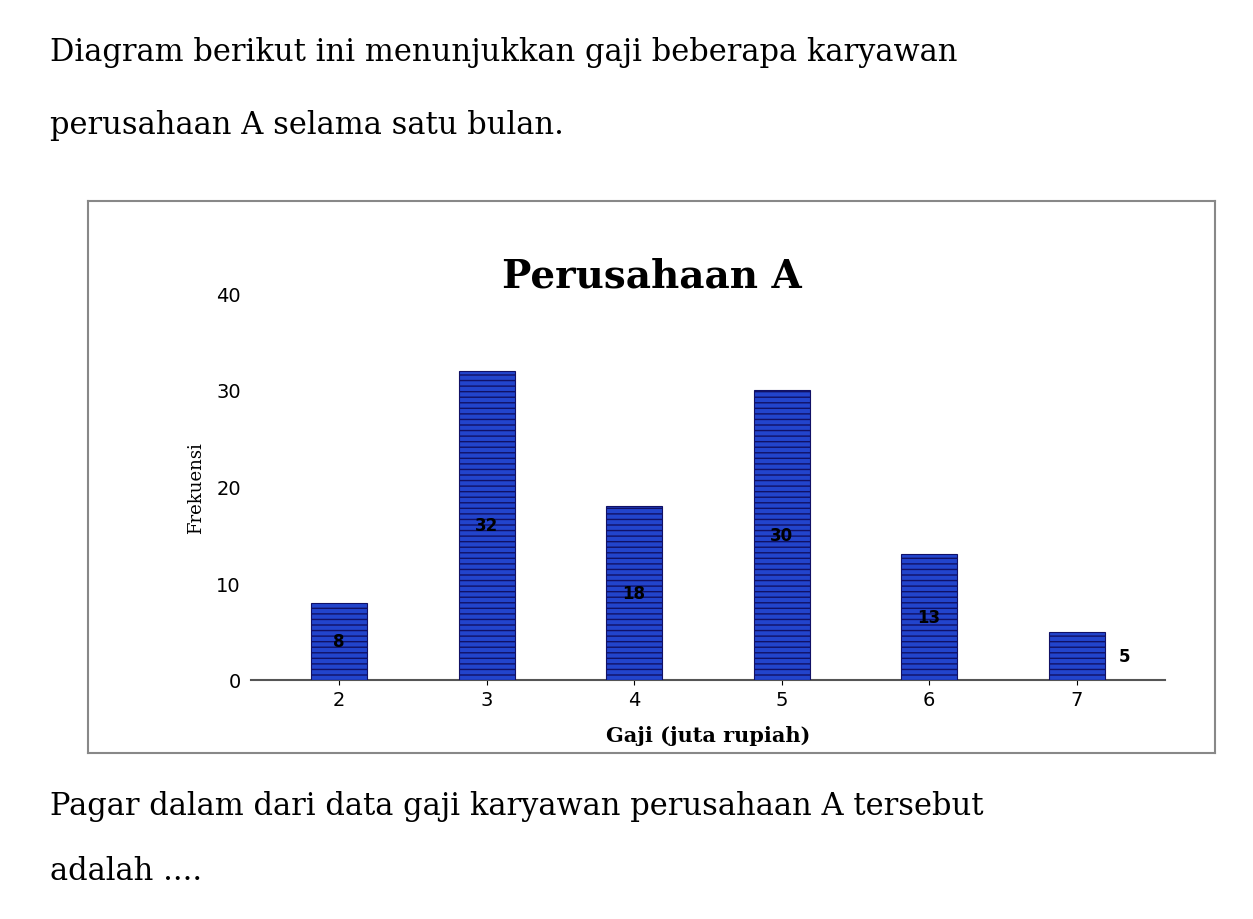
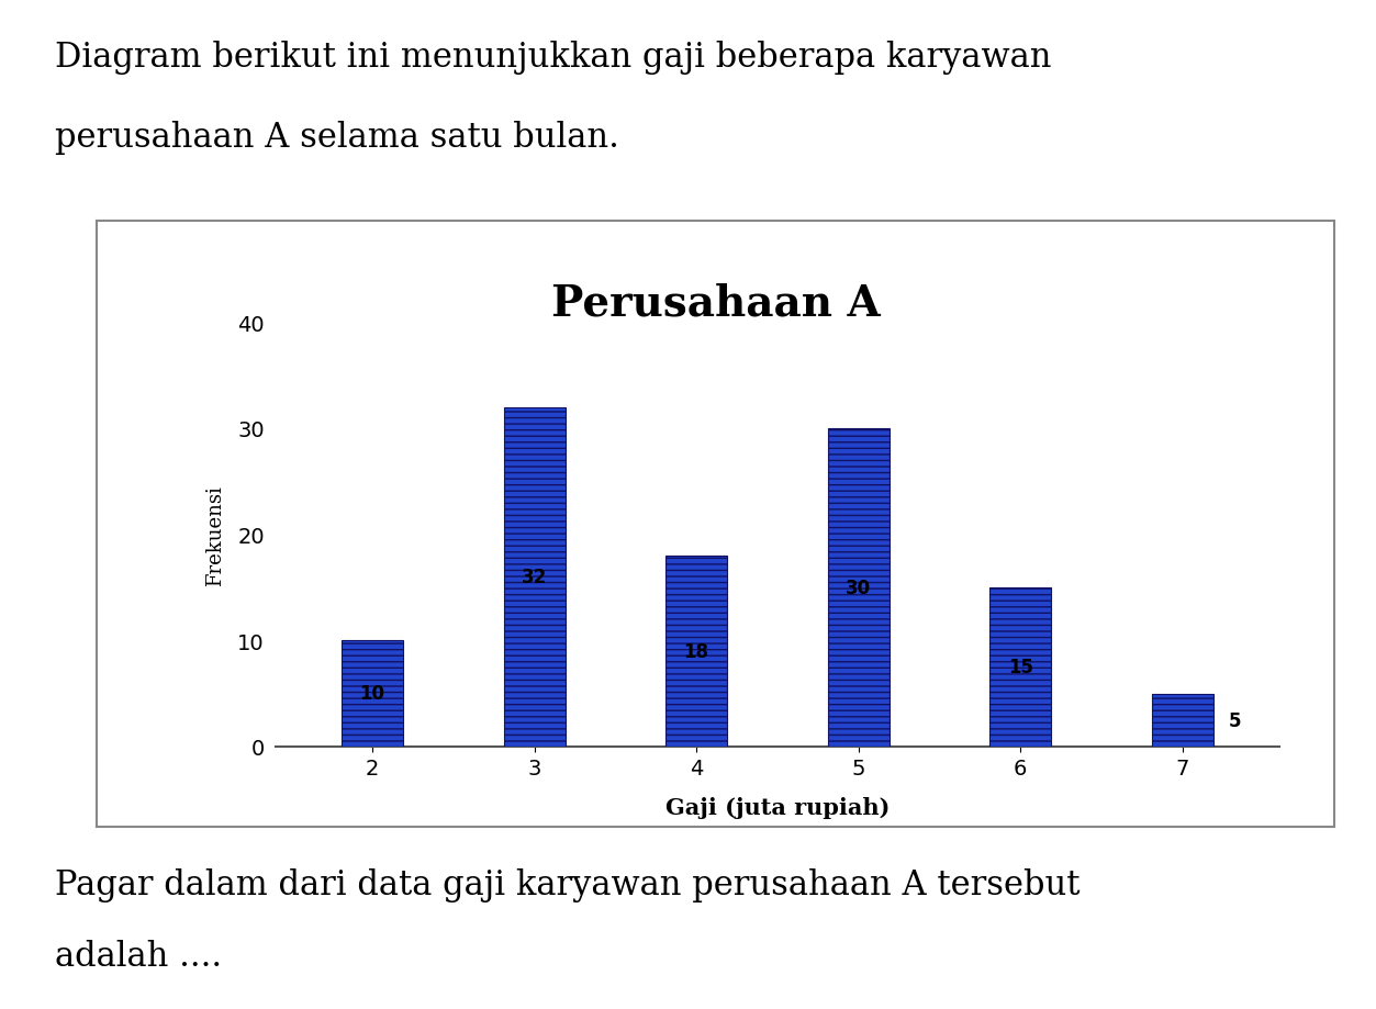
2: 8 -> 10
6: 13 -> 15
